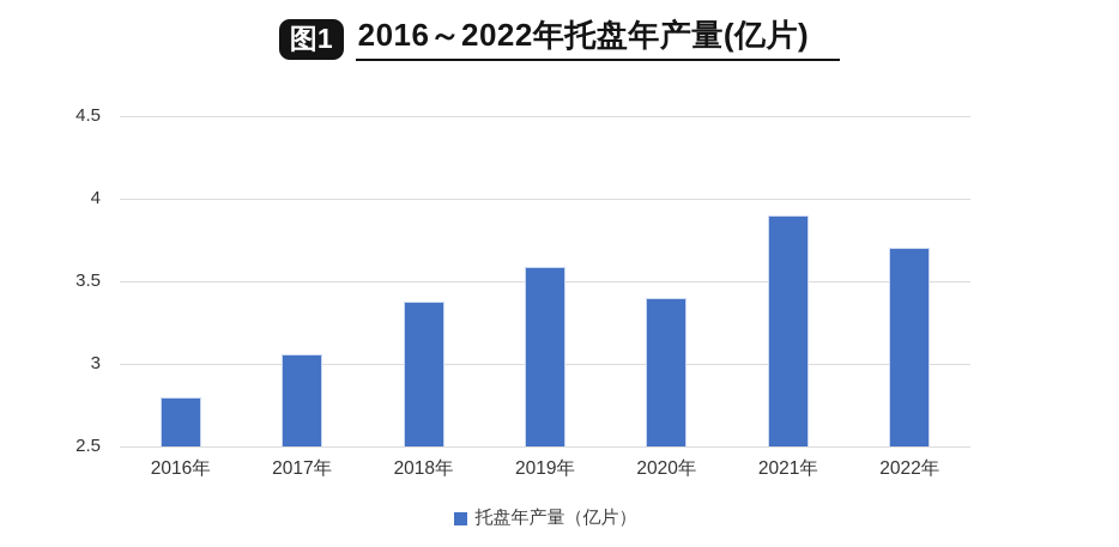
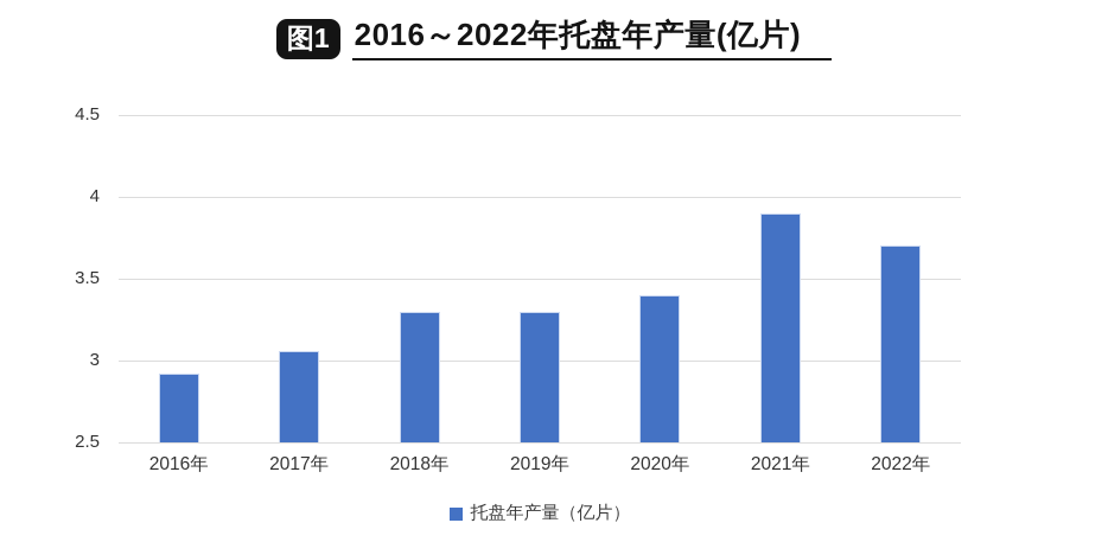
2016年: 2.80 -> 2.92
2018年: 3.38 -> 3.30
2019年: 3.59 -> 3.30
